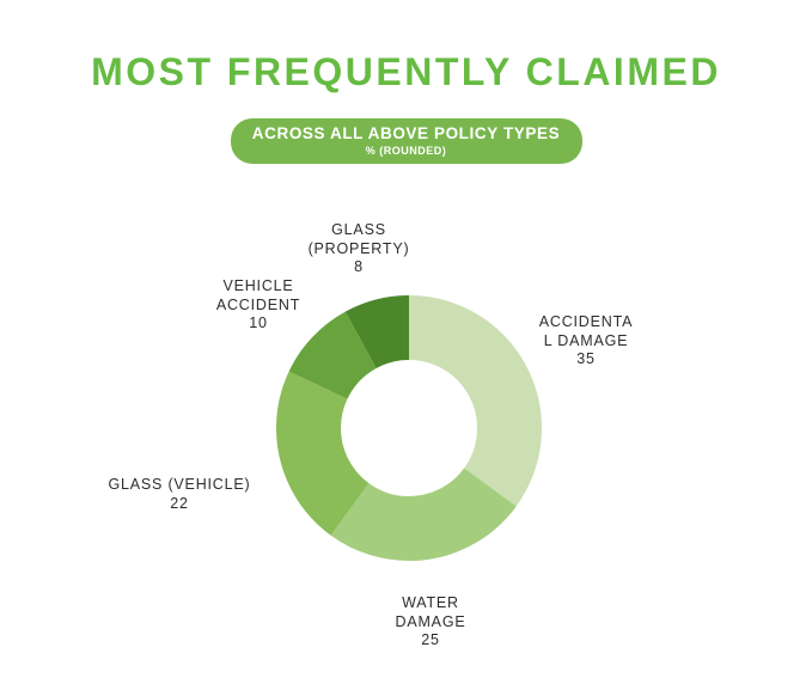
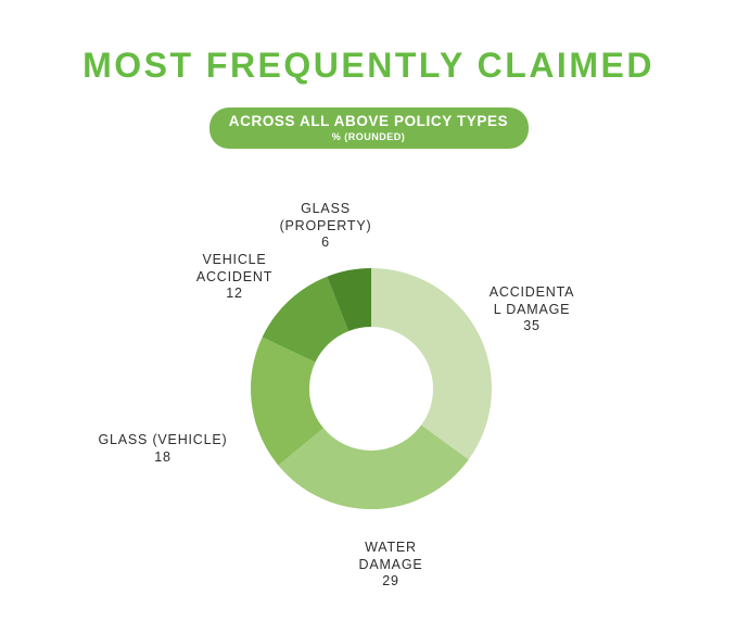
WATER DAMAGE: 25 -> 29
GLASS (VEHICLE): 22 -> 18
VEHICLE ACCIDENT: 10 -> 12
GLASS (PROPERTY): 8 -> 6
